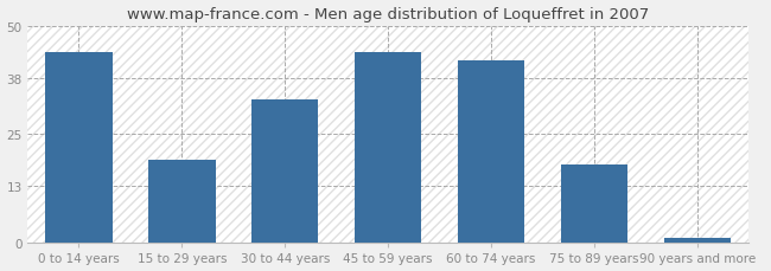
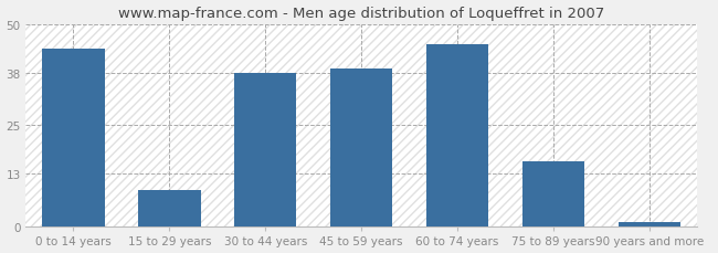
15 to 29 years: 19 -> 9
30 to 44 years: 33 -> 38
45 to 59 years: 44 -> 39
60 to 74 years: 42 -> 45
75 to 89 years: 18 -> 16
